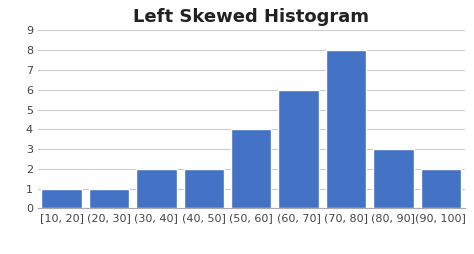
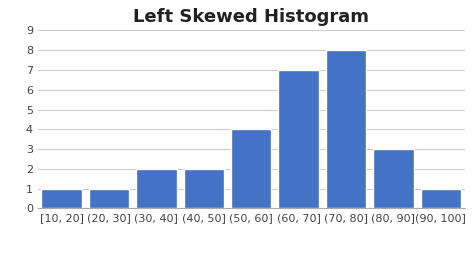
(60, 70]: 6 -> 7
(90, 100]: 2 -> 1
